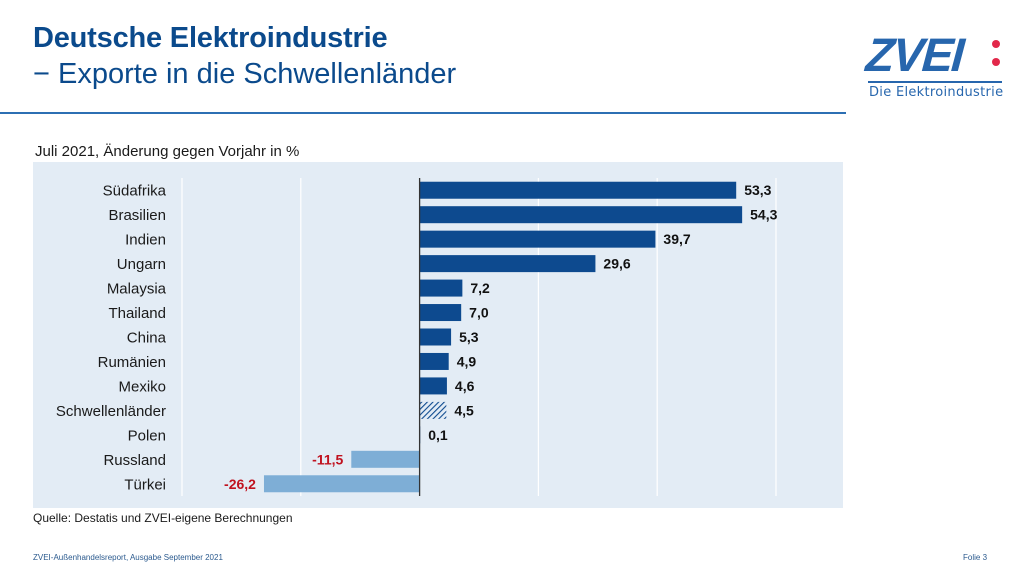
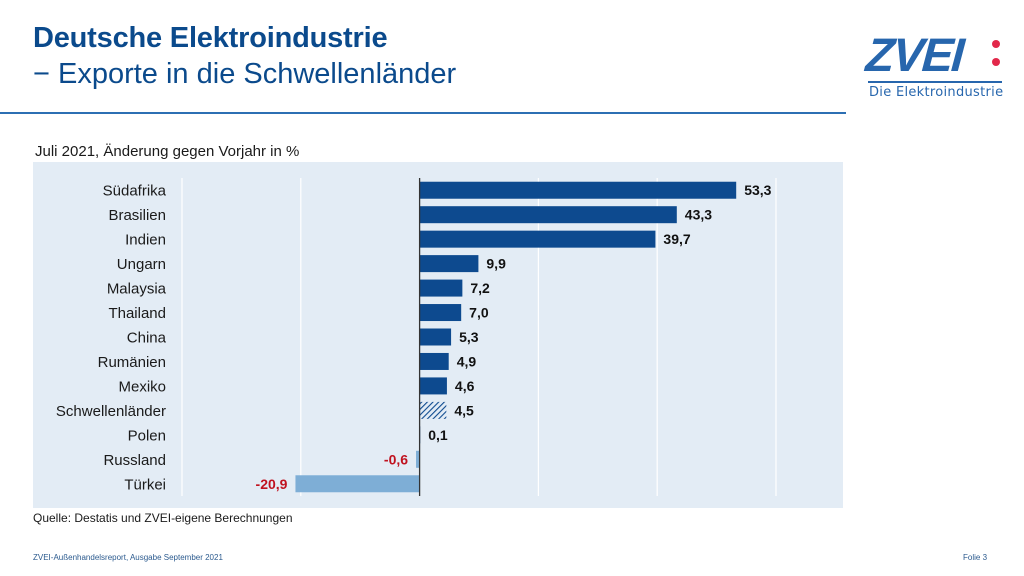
Brasilien: 54,3 -> 43,3
Ungarn: 29,6 -> 9,9
Russland: -11,5 -> -0,6
Türkei: -26,2 -> -20,9
